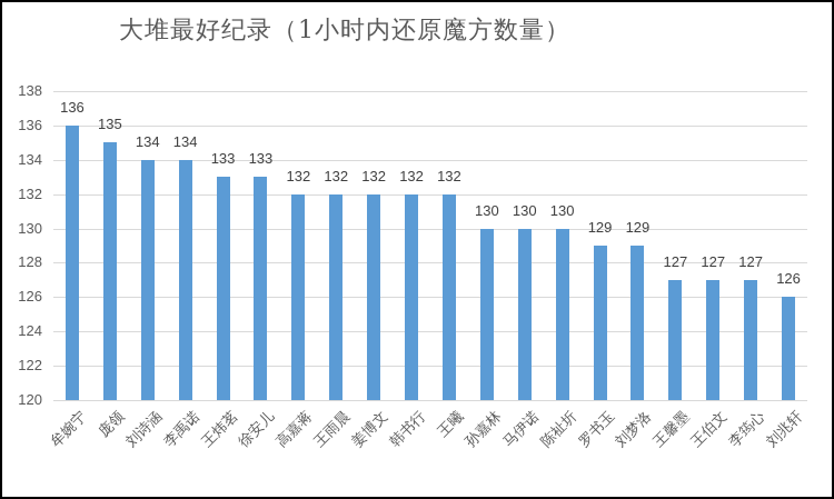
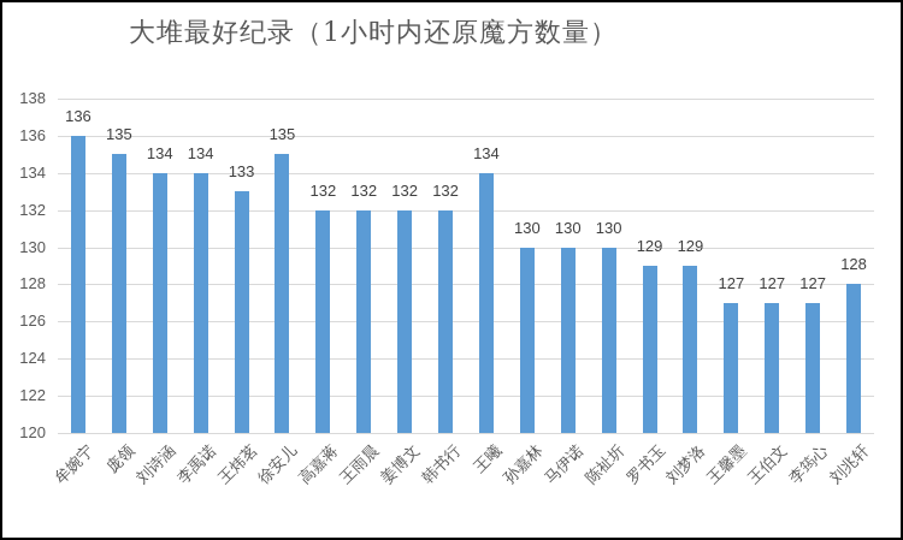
徐安儿: 133 -> 135
王曦: 132 -> 134
刘兆轩: 126 -> 128
